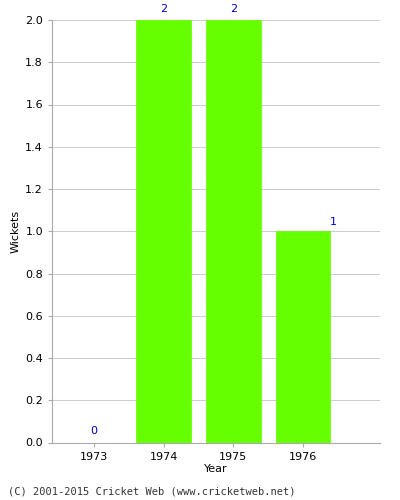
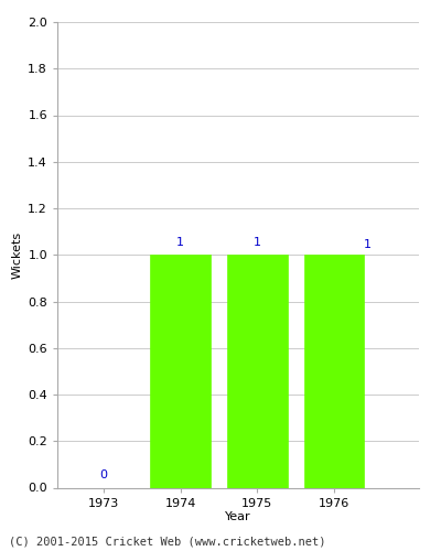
1974: 2 -> 1
1975: 2 -> 1
